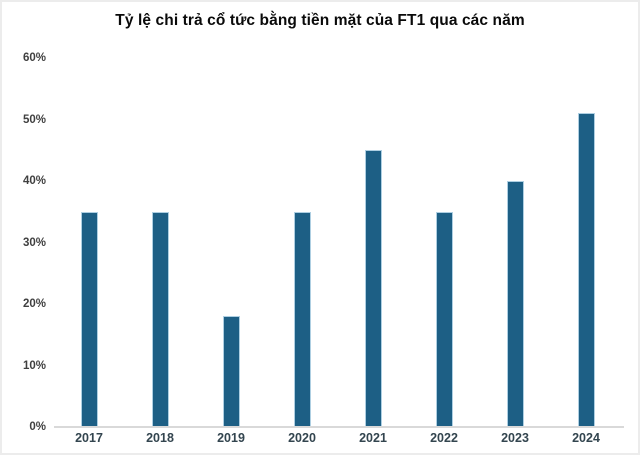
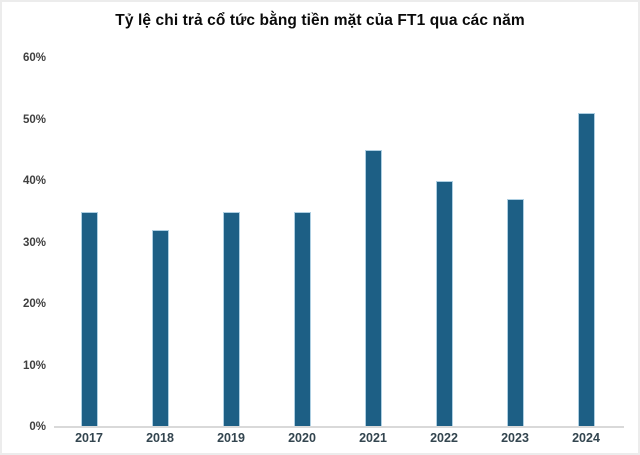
2018: 35% -> 32%
2019: 18% -> 35%
2022: 35% -> 40%
2023: 40% -> 37%
